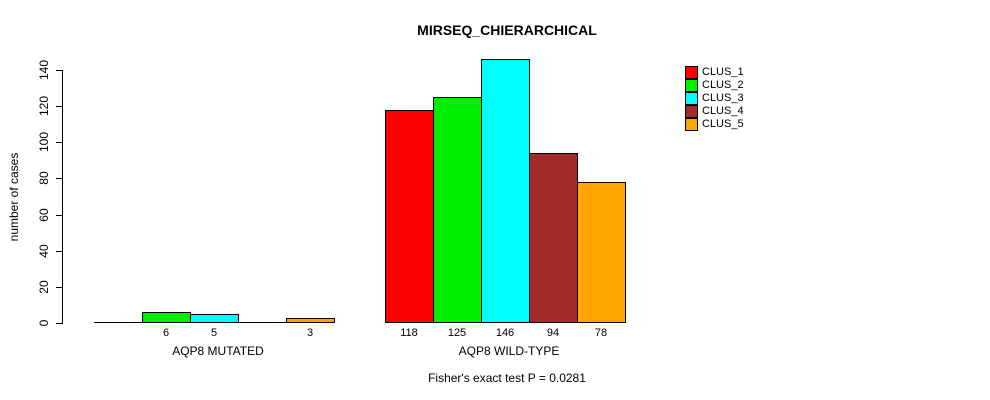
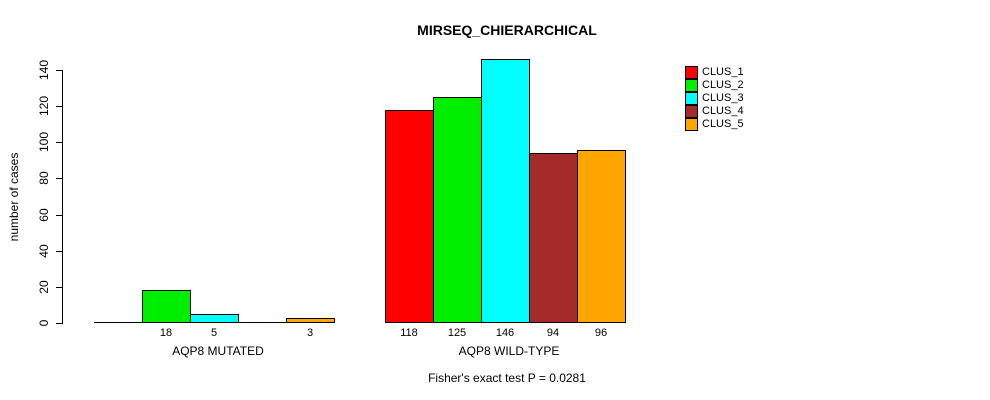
CLUS_2/AQP8 MUTATED: 6 -> 18
CLUS_5/AQP8 WILD-TYPE: 78 -> 96
